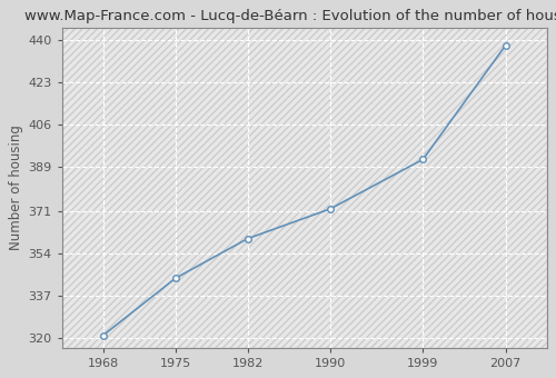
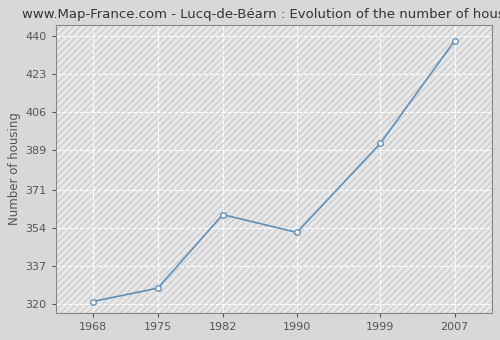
1975: 344 -> 327
1990: 372 -> 352
